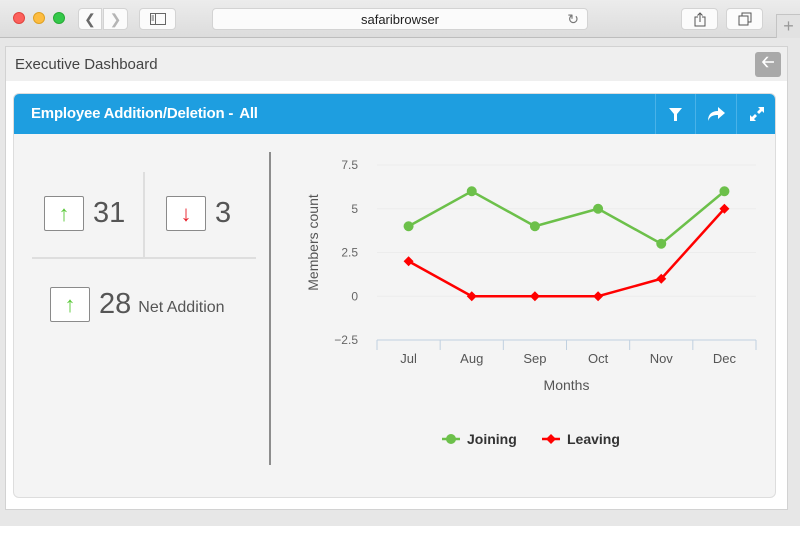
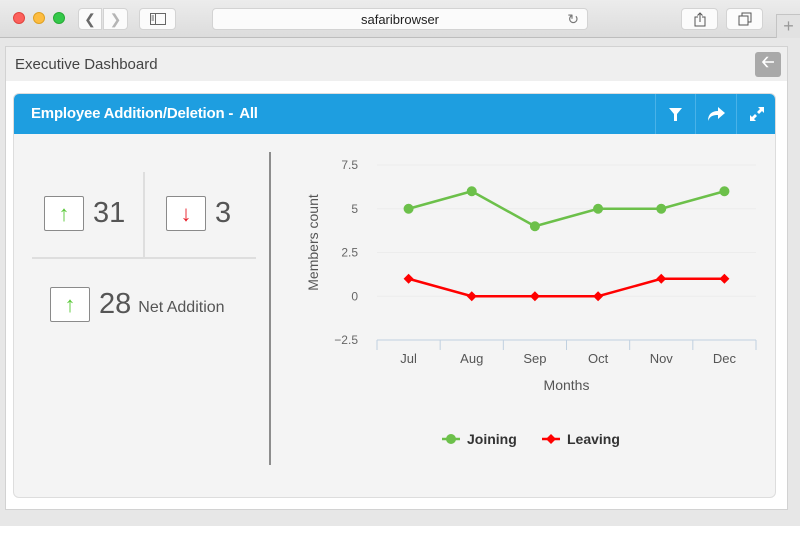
Joining/Jul: 4 -> 5
Leaving/Jul: 2 -> 1
Joining/Nov: 3 -> 5
Leaving/Dec: 5 -> 1
